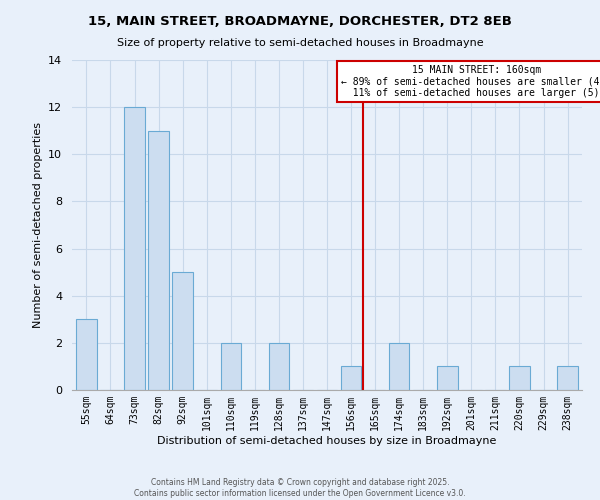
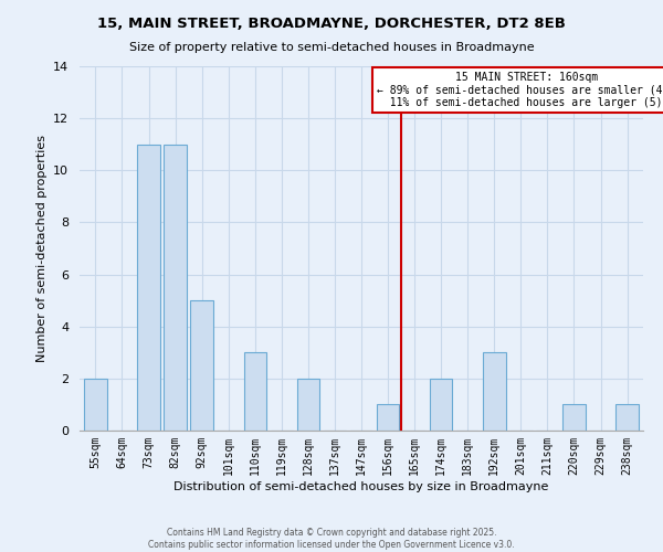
55sqm: 3 -> 2
73sqm: 12 -> 11
110sqm: 2 -> 3
192sqm: 1 -> 3
